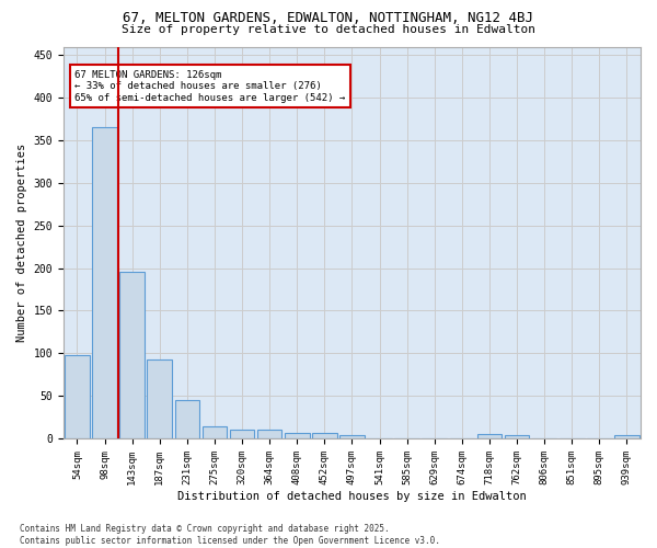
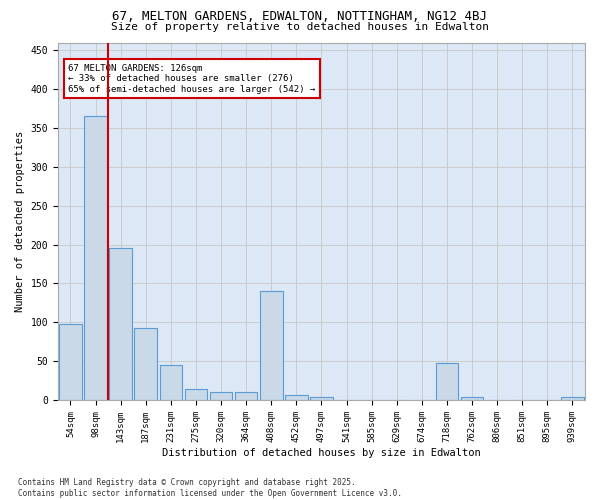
408sqm: 7 -> 140
718sqm: 5 -> 48
